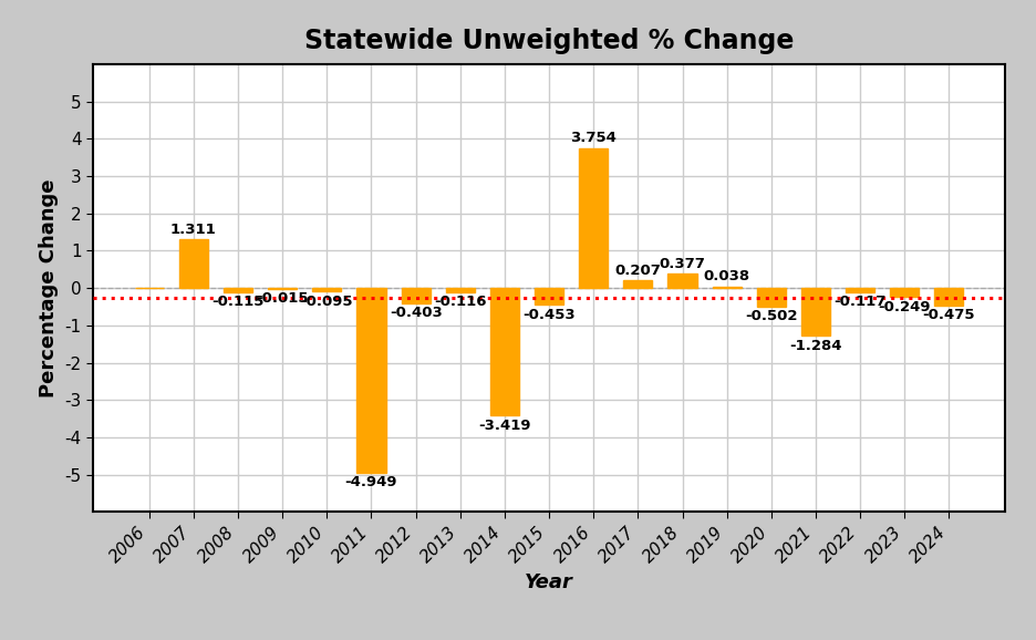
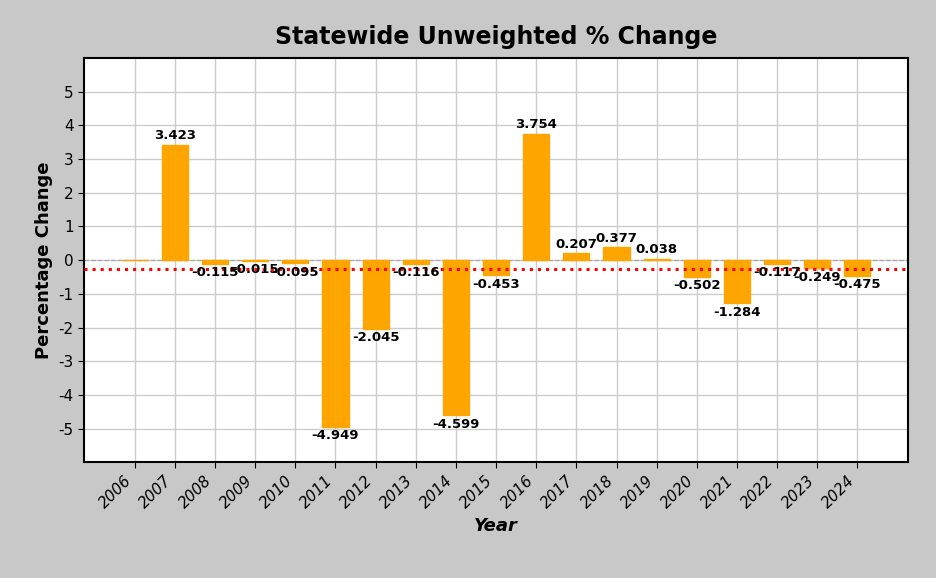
2007: 1.311 -> 3.423
2012: -0.403 -> -2.045
2014: -3.419 -> -4.599
